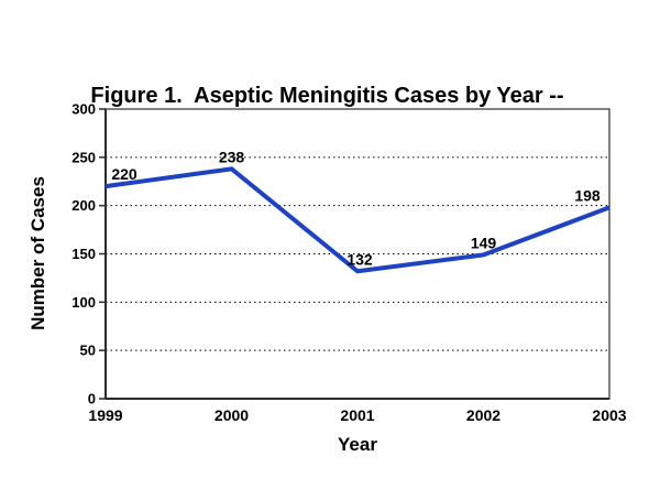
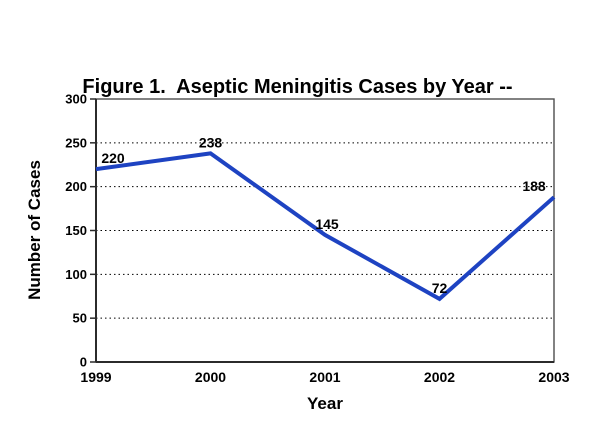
2001: 132 -> 145
2002: 149 -> 72
2003: 198 -> 188
